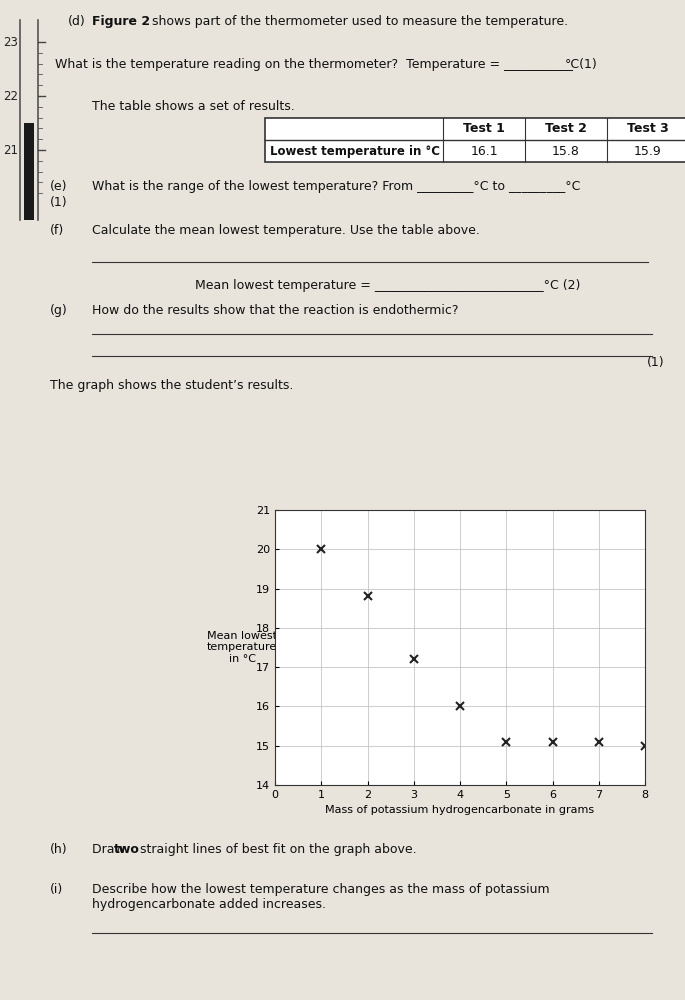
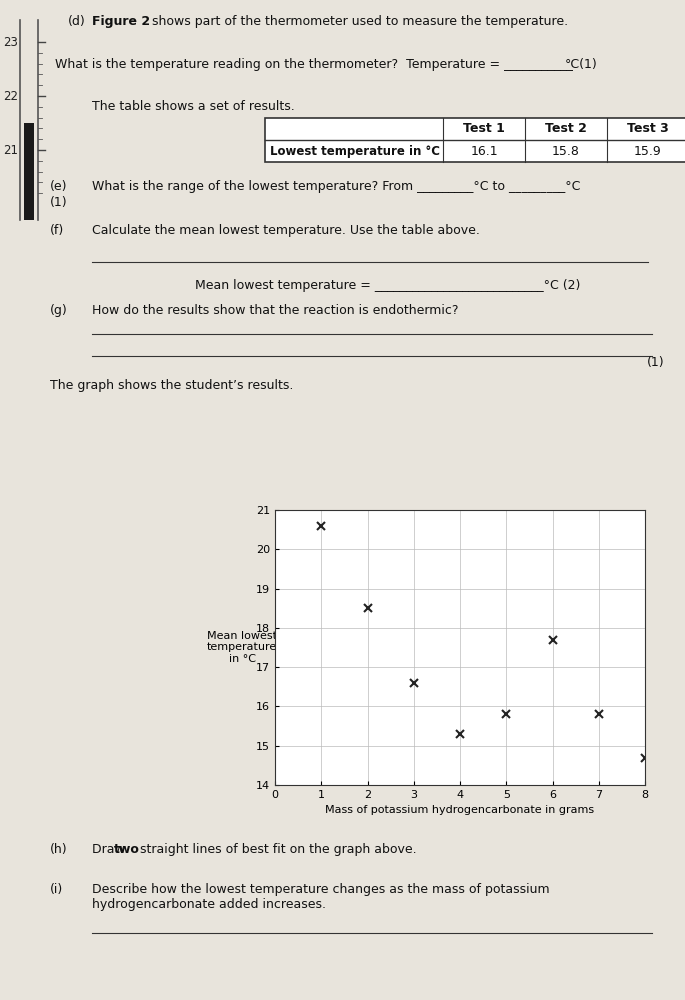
1: 20.0 -> 20.6
2: 18.8 -> 18.5
3: 17.2 -> 16.6
4: 16.0 -> 15.3
5: 15.1 -> 15.8
6: 15.1 -> 17.7
7: 15.1 -> 15.8
8: 15.0 -> 14.7
